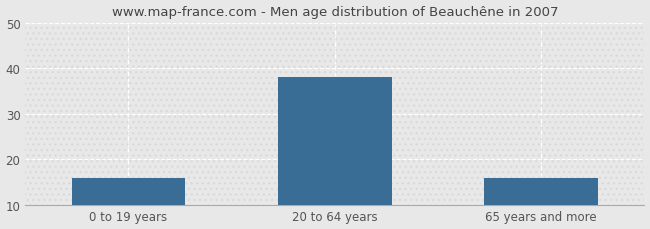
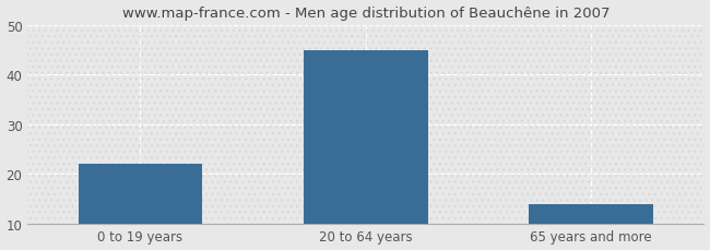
0 to 19 years: 16 -> 22
20 to 64 years: 38 -> 45
65 years and more: 16 -> 14
